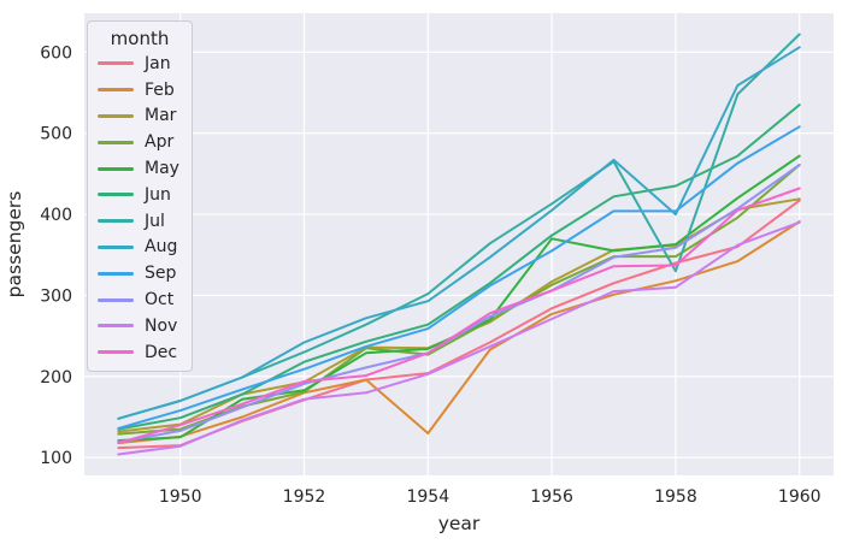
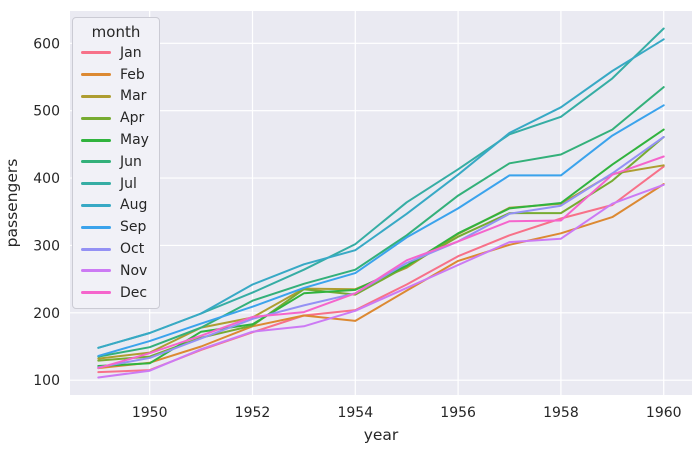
Feb/1954: 130 -> 190
May/1956: 370 -> 320
Jul/1958: 330 -> 490
Aug/1958: 400 -> 500
